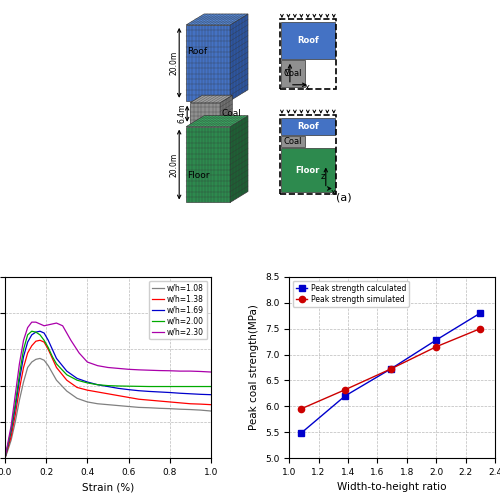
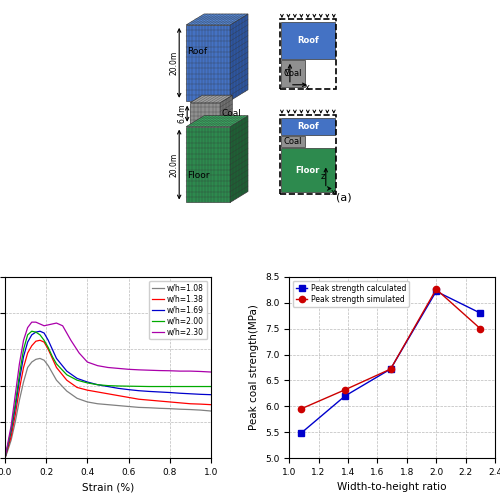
Peak strength calculated/2.0: 7.28 -> 8.22
Peak strength simulated/2.0: 7.15 -> 8.26
